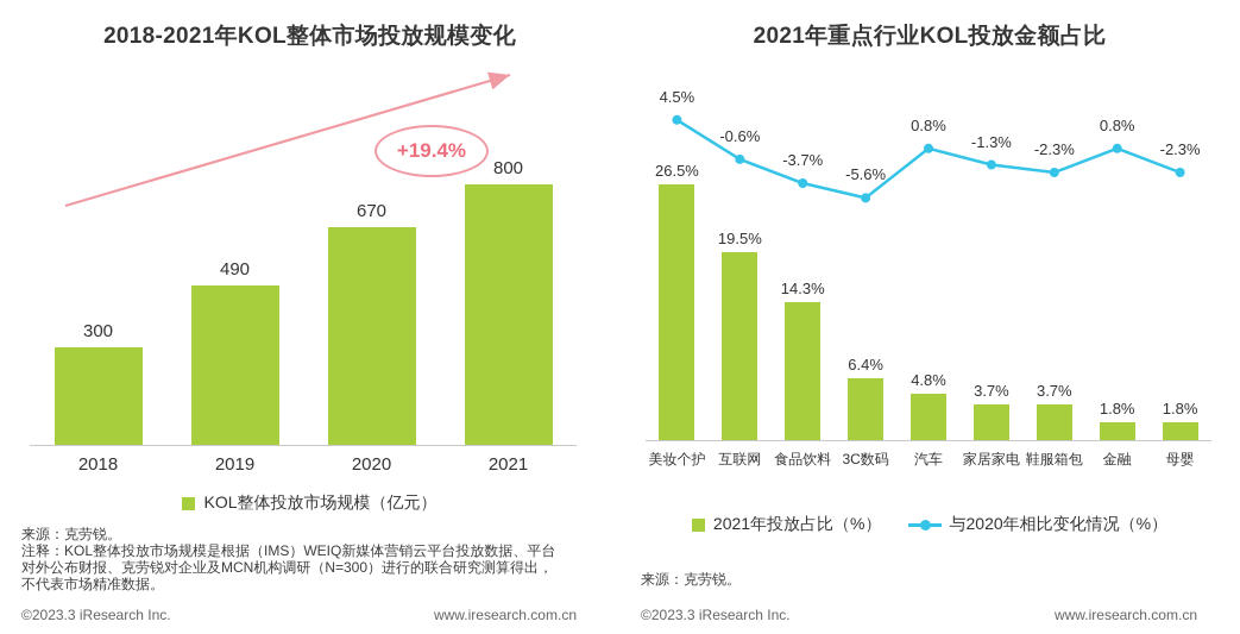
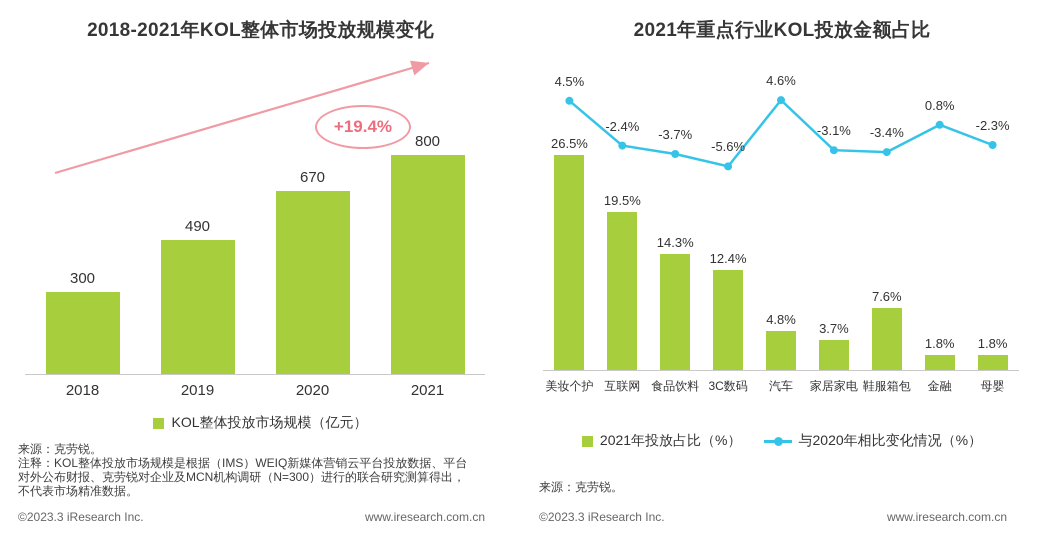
2021年重点行业KOL投放金额占比/与2020年相比变化情况（%）/互联网: -0.6% -> -2.4%
2021年重点行业KOL投放金额占比/2021年投放占比（%）/3C数码: 6.4% -> 12.4%
2021年重点行业KOL投放金额占比/与2020年相比变化情况（%）/汽车: 0.8% -> 4.6%
2021年重点行业KOL投放金额占比/与2020年相比变化情况（%）/家居家电: -1.3% -> -3.1%
2021年重点行业KOL投放金额占比/2021年投放占比（%）/鞋服箱包: 3.7% -> 7.6%
2021年重点行业KOL投放金额占比/与2020年相比变化情况（%）/鞋服箱包: -2.3% -> -3.4%
